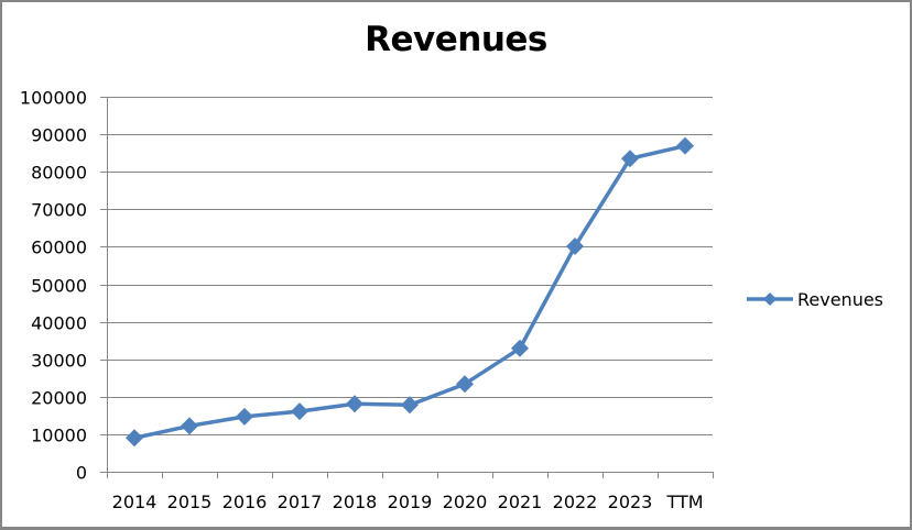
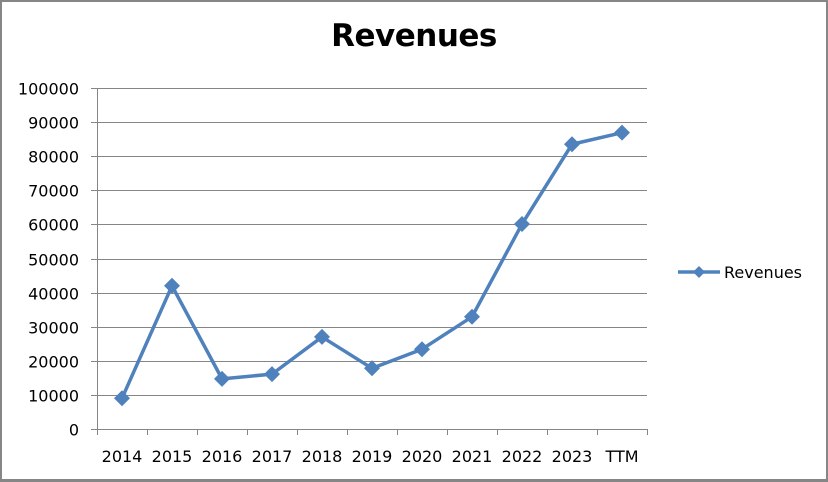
2015: 12000 -> 42000
2018: 18000 -> 27000
